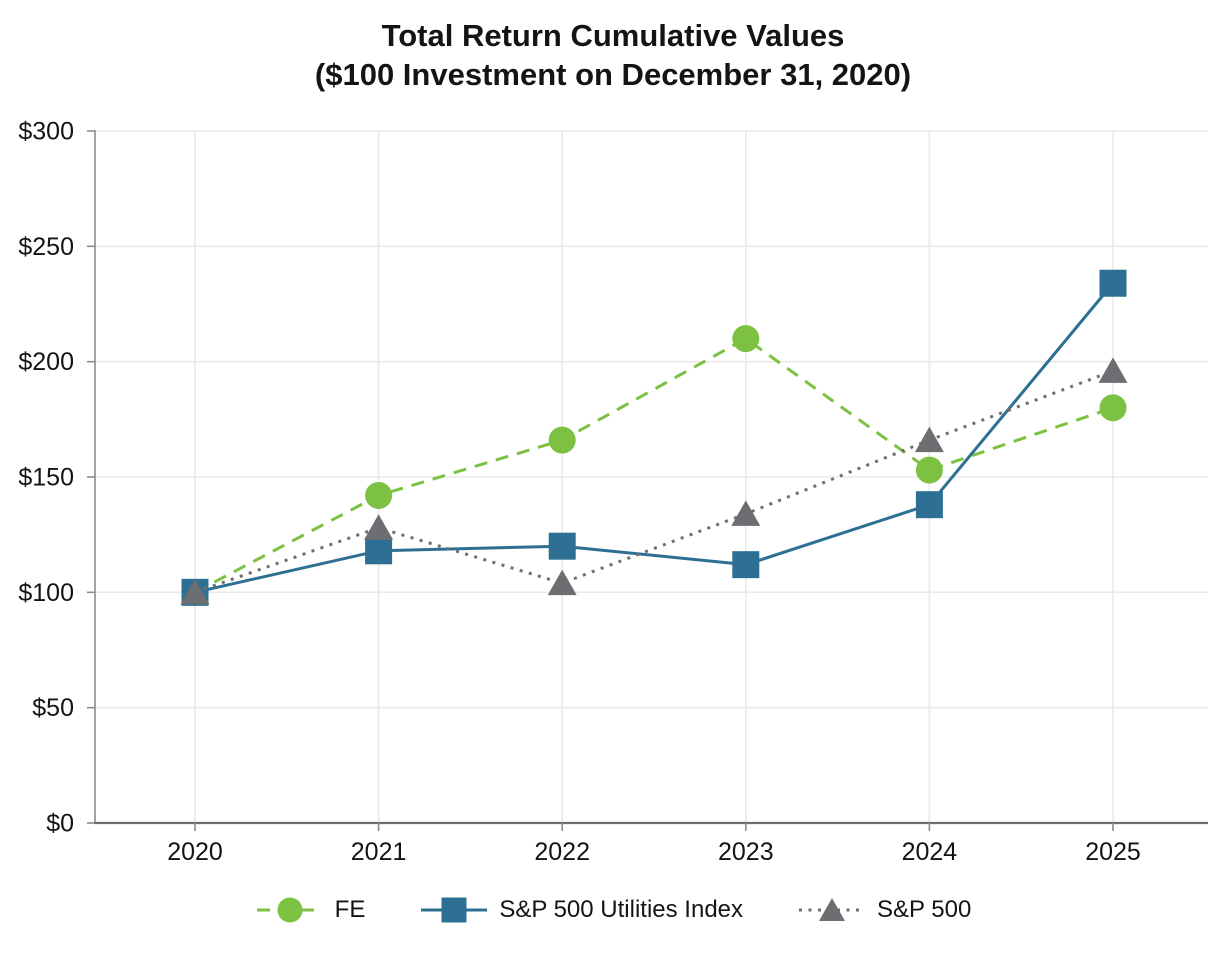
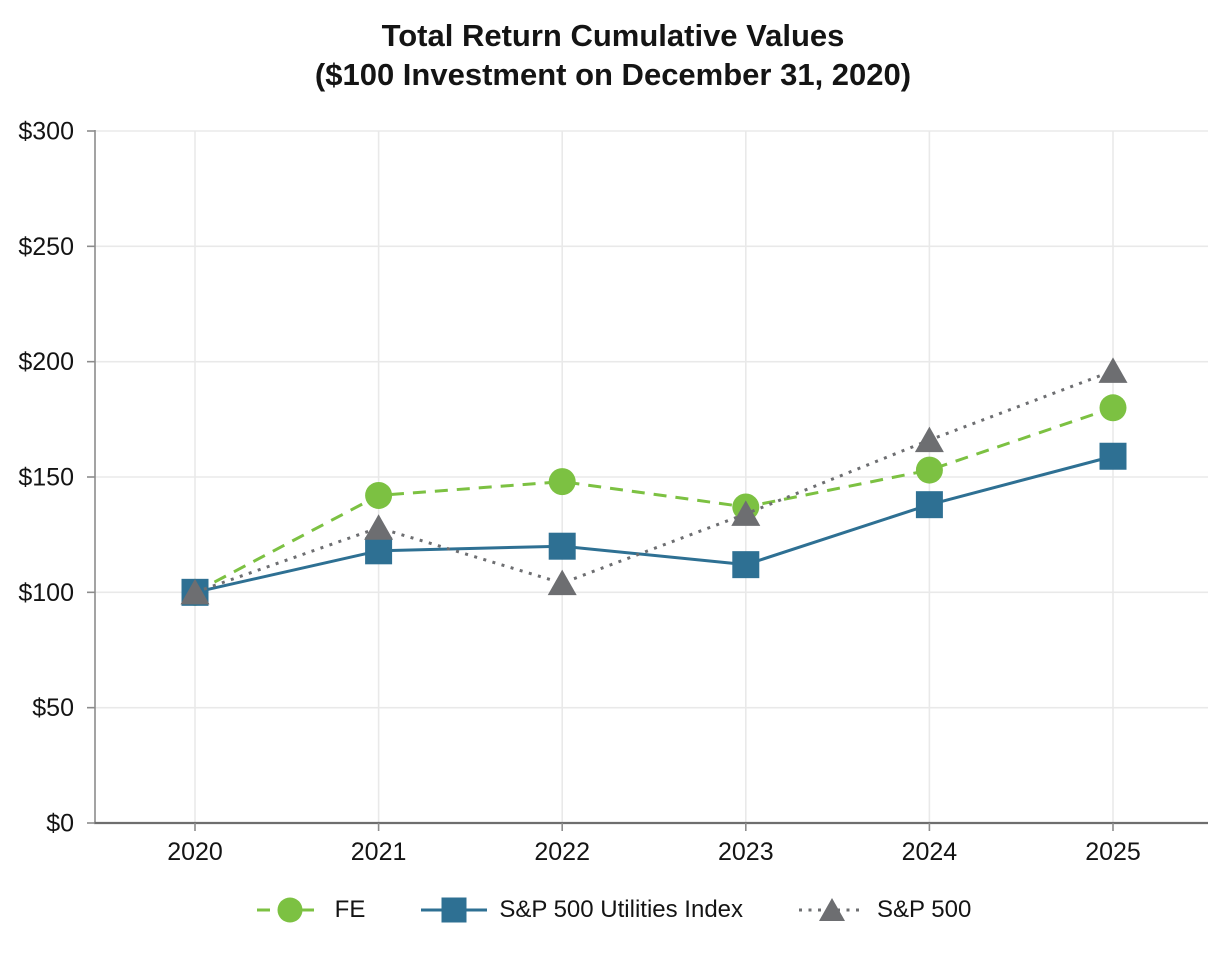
FE/2022: $166 -> $148
FE/2023: $210 -> $137
S&P 500 Utilities Index/2025: $234 -> $159
